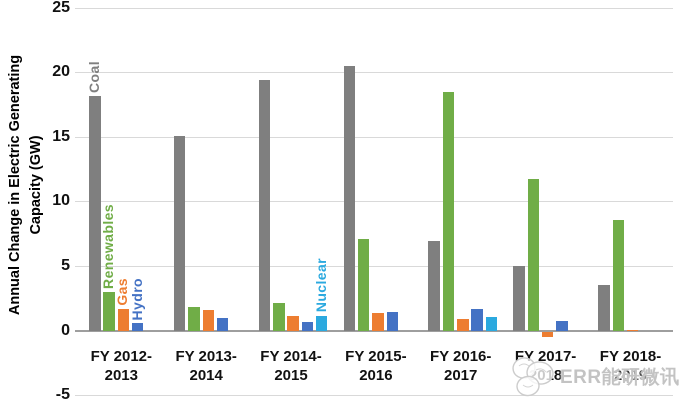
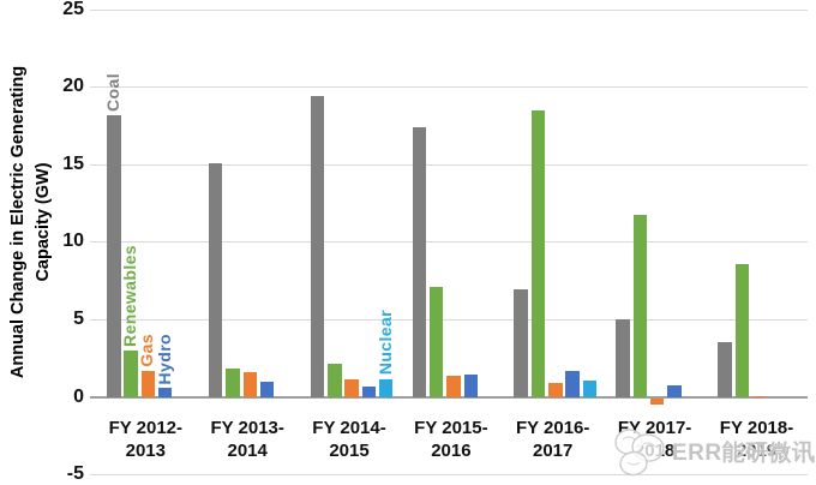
Coal/FY 2015-2016: 20.5 -> 17.4
